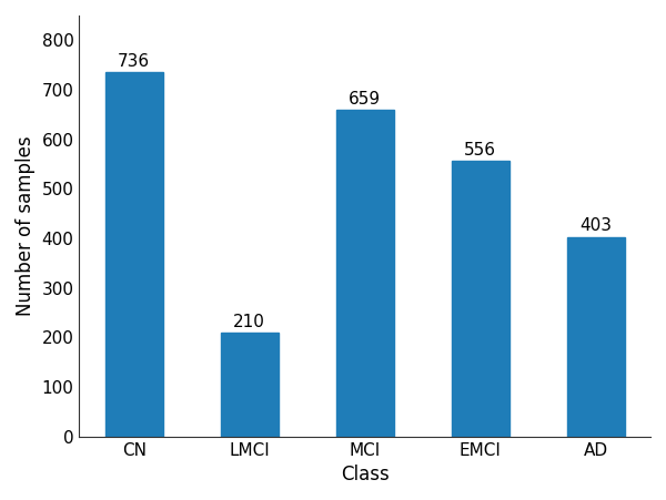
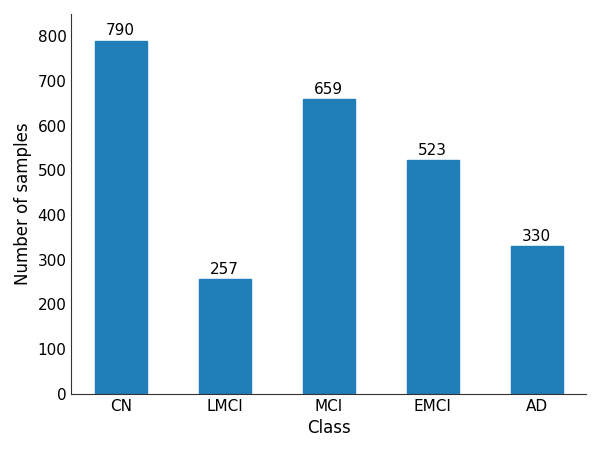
CN: 736 -> 790
LMCI: 210 -> 257
EMCI: 556 -> 523
AD: 403 -> 330
